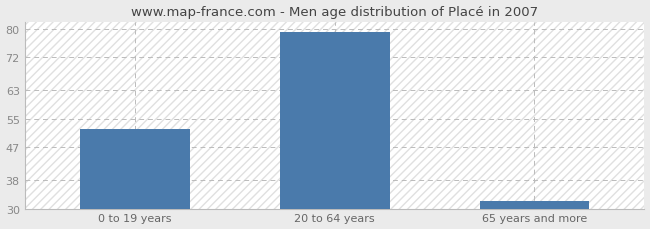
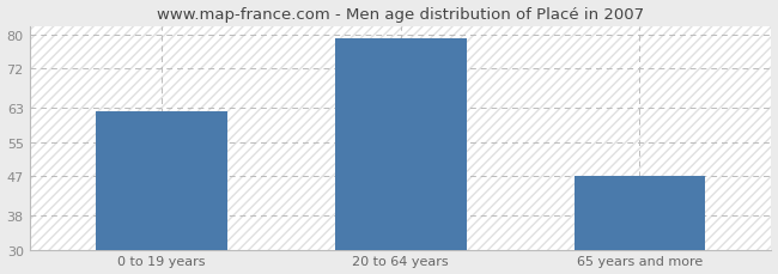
0 to 19 years: 52 -> 62
65 years and more: 32 -> 47
